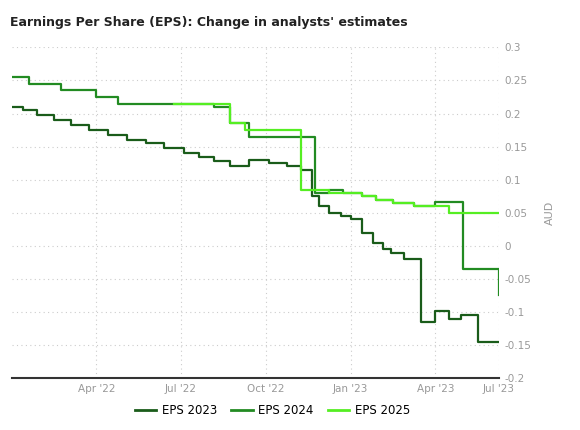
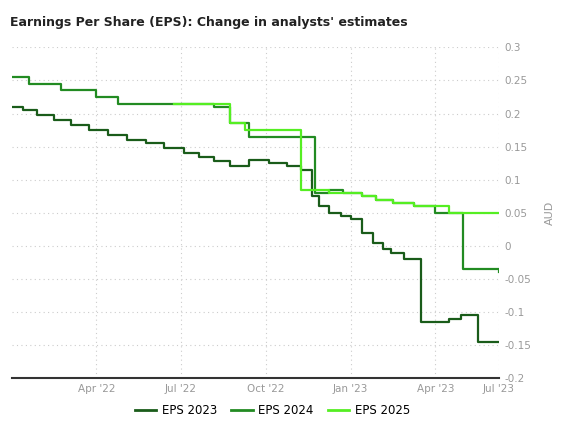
EPS 2023/Apr '23: -0.098 -> -0.115
EPS 2024/Apr '23: 0.066 -> 0.050
EPS 2024/Jul '23: -0.074 -> -0.040
